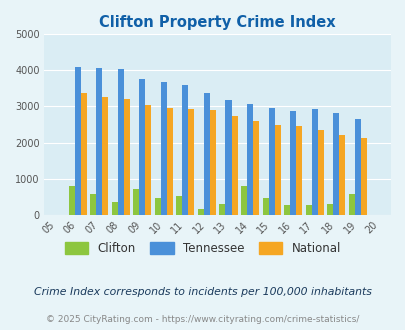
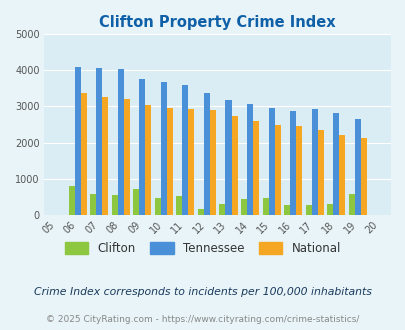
Clifton/08: 350 -> 550
Clifton/14: 800 -> 440
